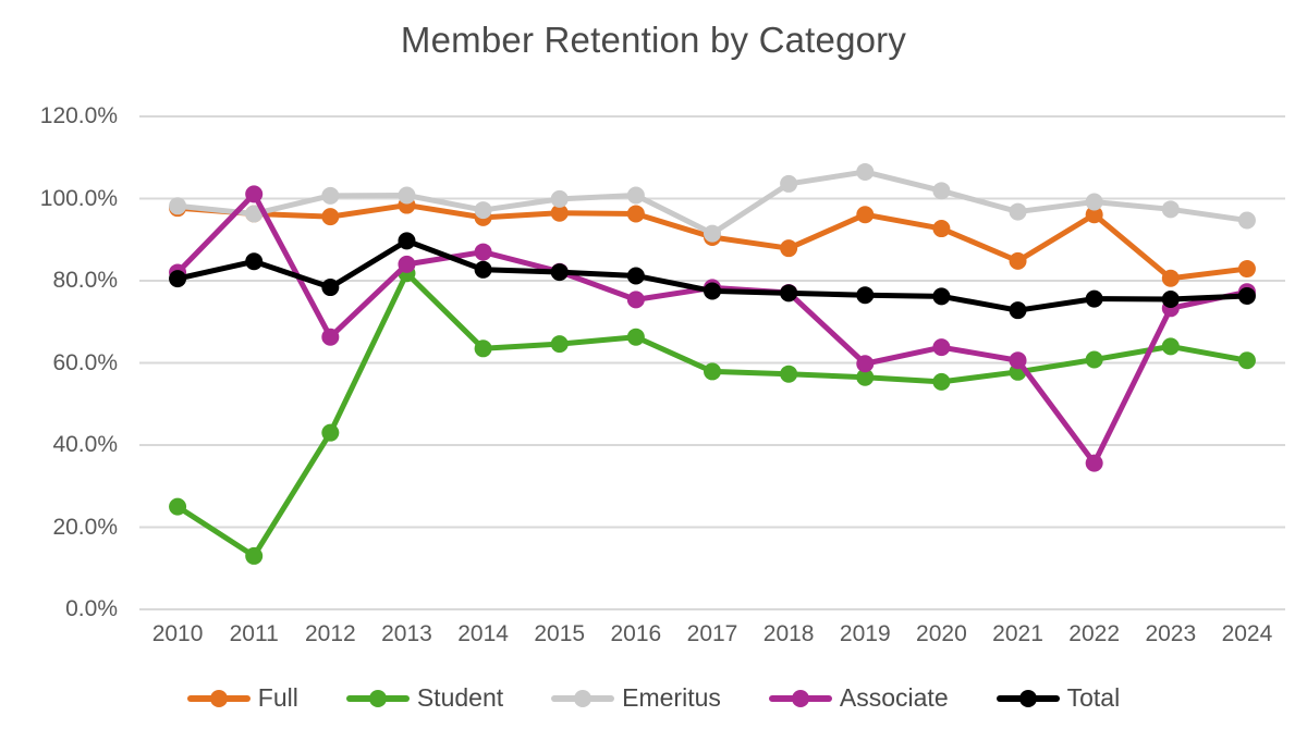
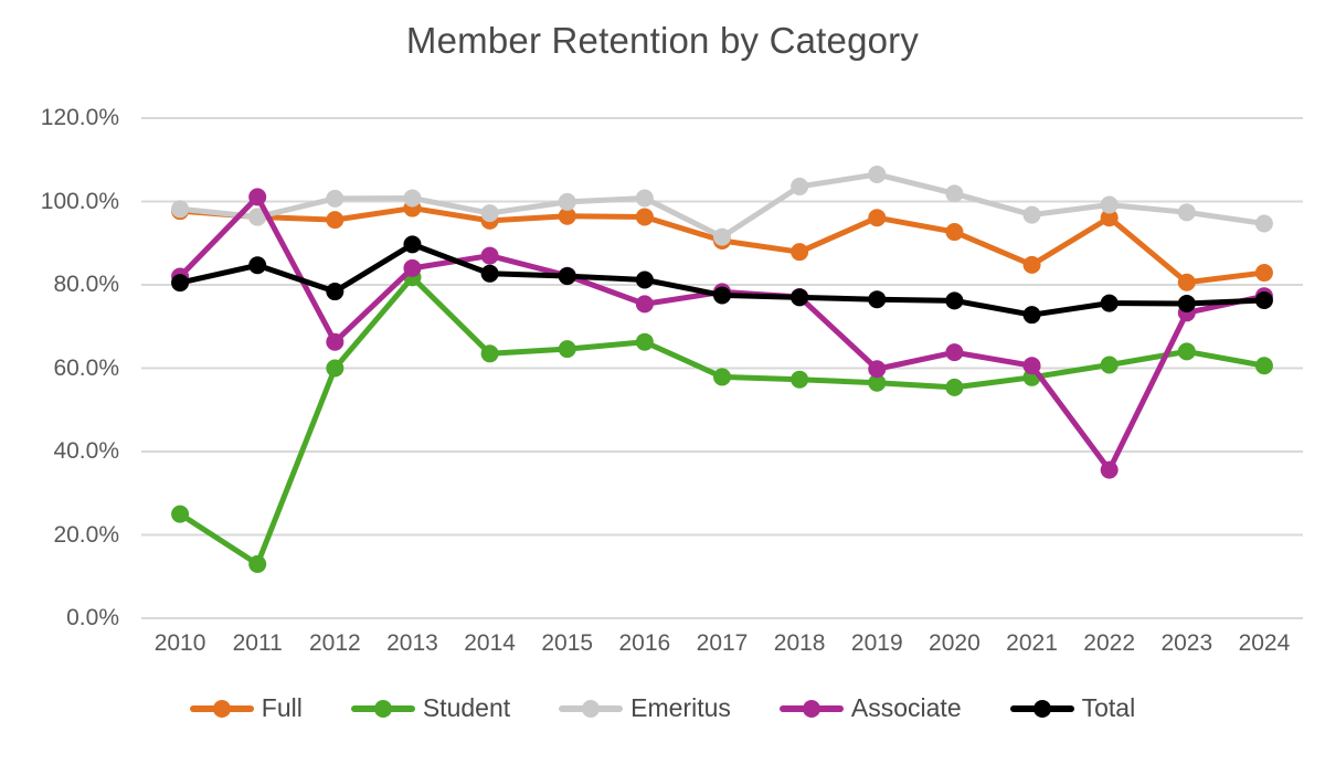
Student/2012: 43% -> 60%
